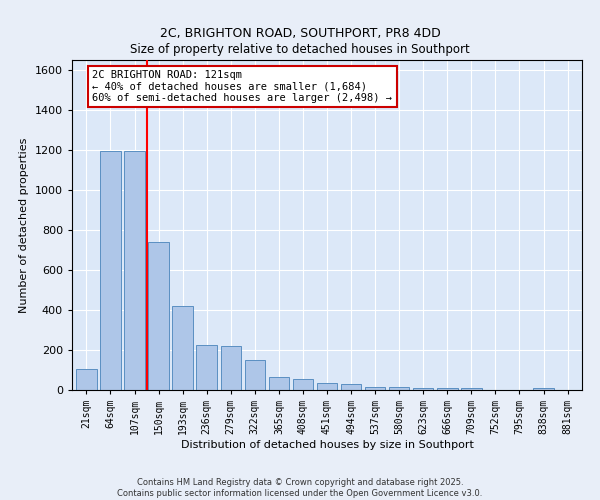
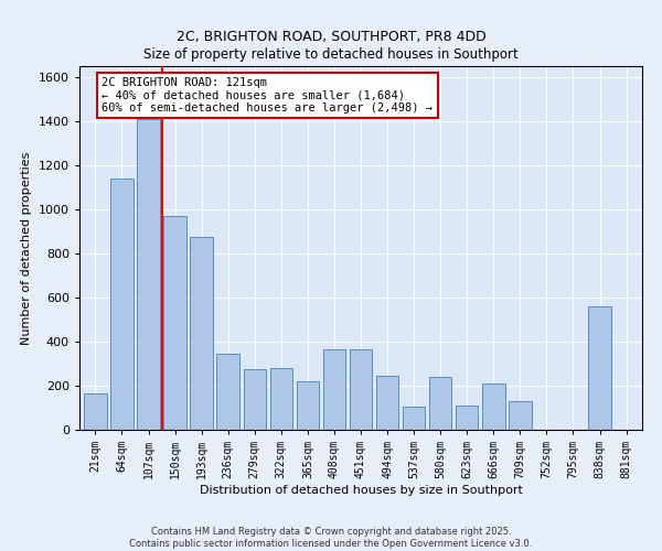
21sqm: 105 -> 165
64sqm: 1195 -> 1140
107sqm: 1195 -> 1410
150sqm: 740 -> 970
193sqm: 420 -> 875
236sqm: 225 -> 345
279sqm: 220 -> 275
322sqm: 150 -> 280
365sqm: 65 -> 220
408sqm: 55 -> 365
451sqm: 35 -> 365
494sqm: 30 -> 245
537sqm: 15 -> 105
580sqm: 15 -> 240
623sqm: 10 -> 110
666sqm: 10 -> 210
709sqm: 8 -> 130
838sqm: 10 -> 560
